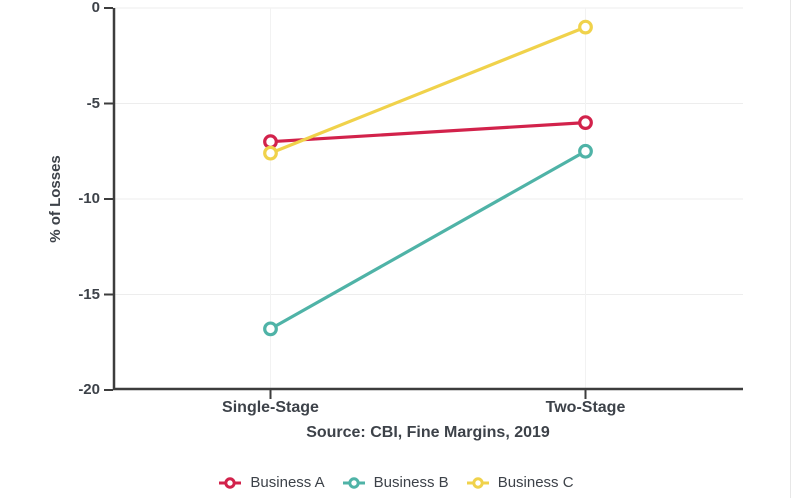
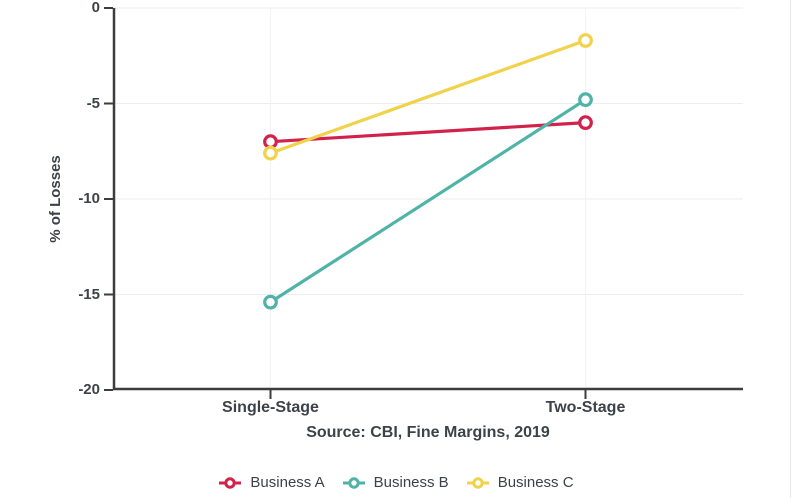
Business B/Single-Stage: -16.8 -> -15.4
Business B/Two-Stage: -7.5 -> -4.8
Business C/Two-Stage: -1.0 -> -1.7
